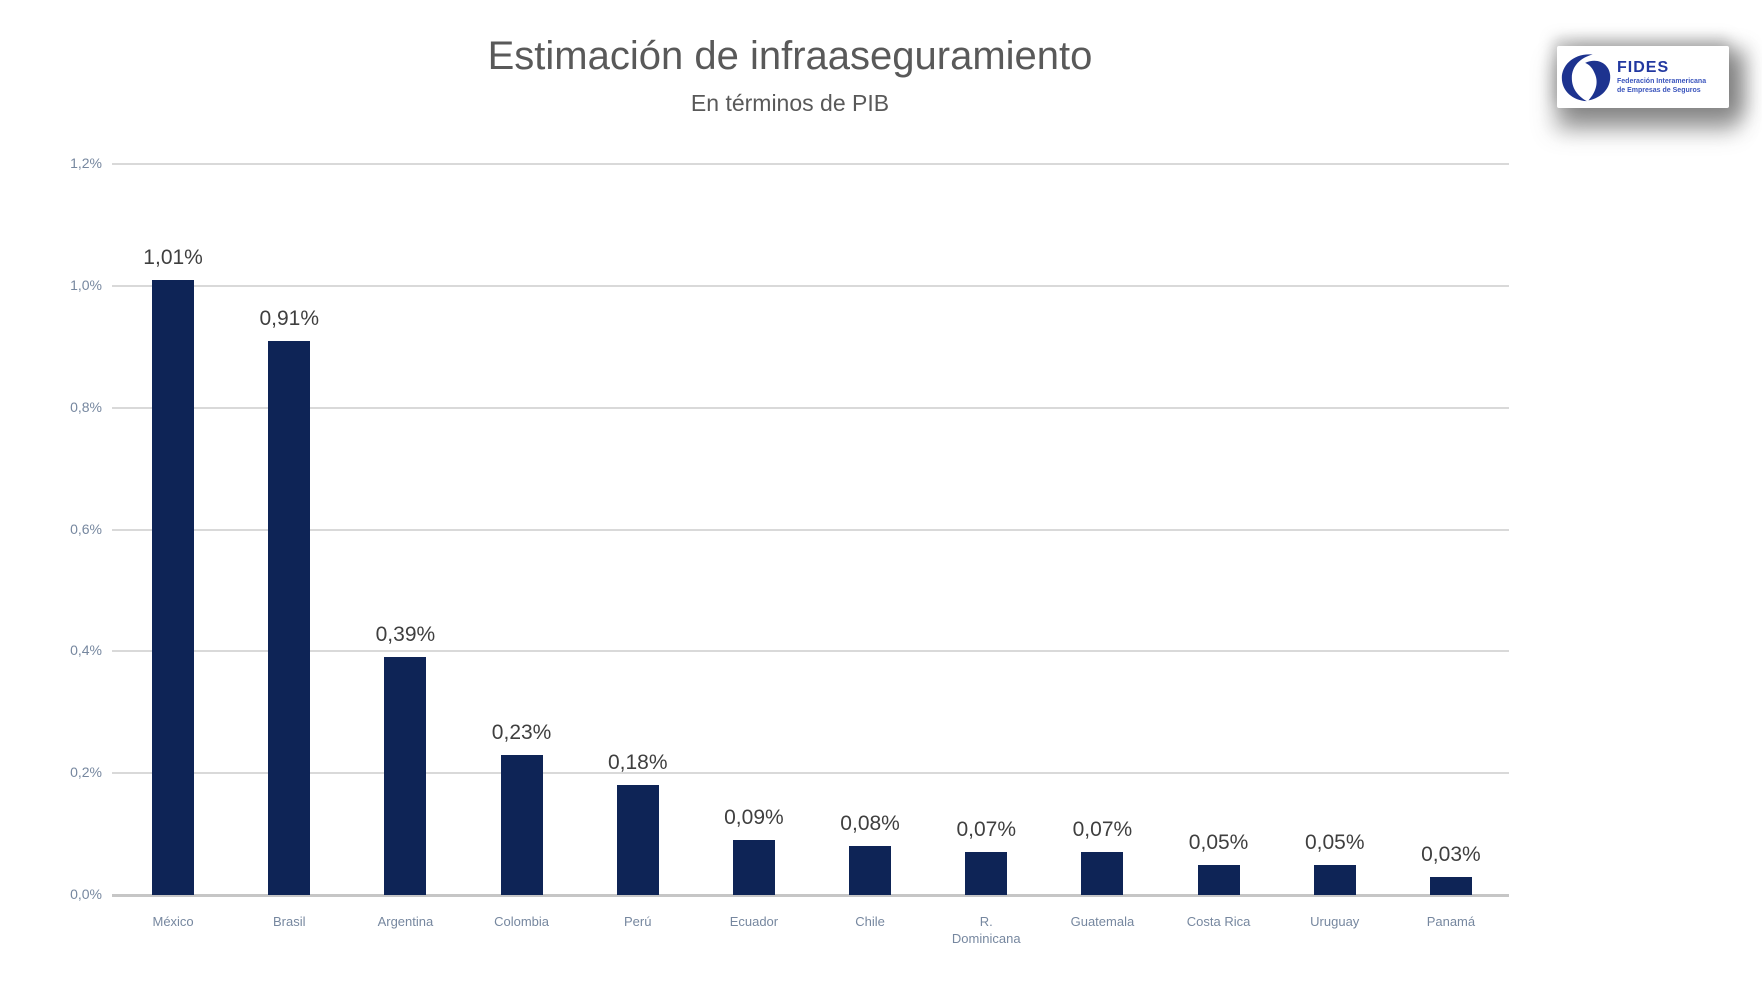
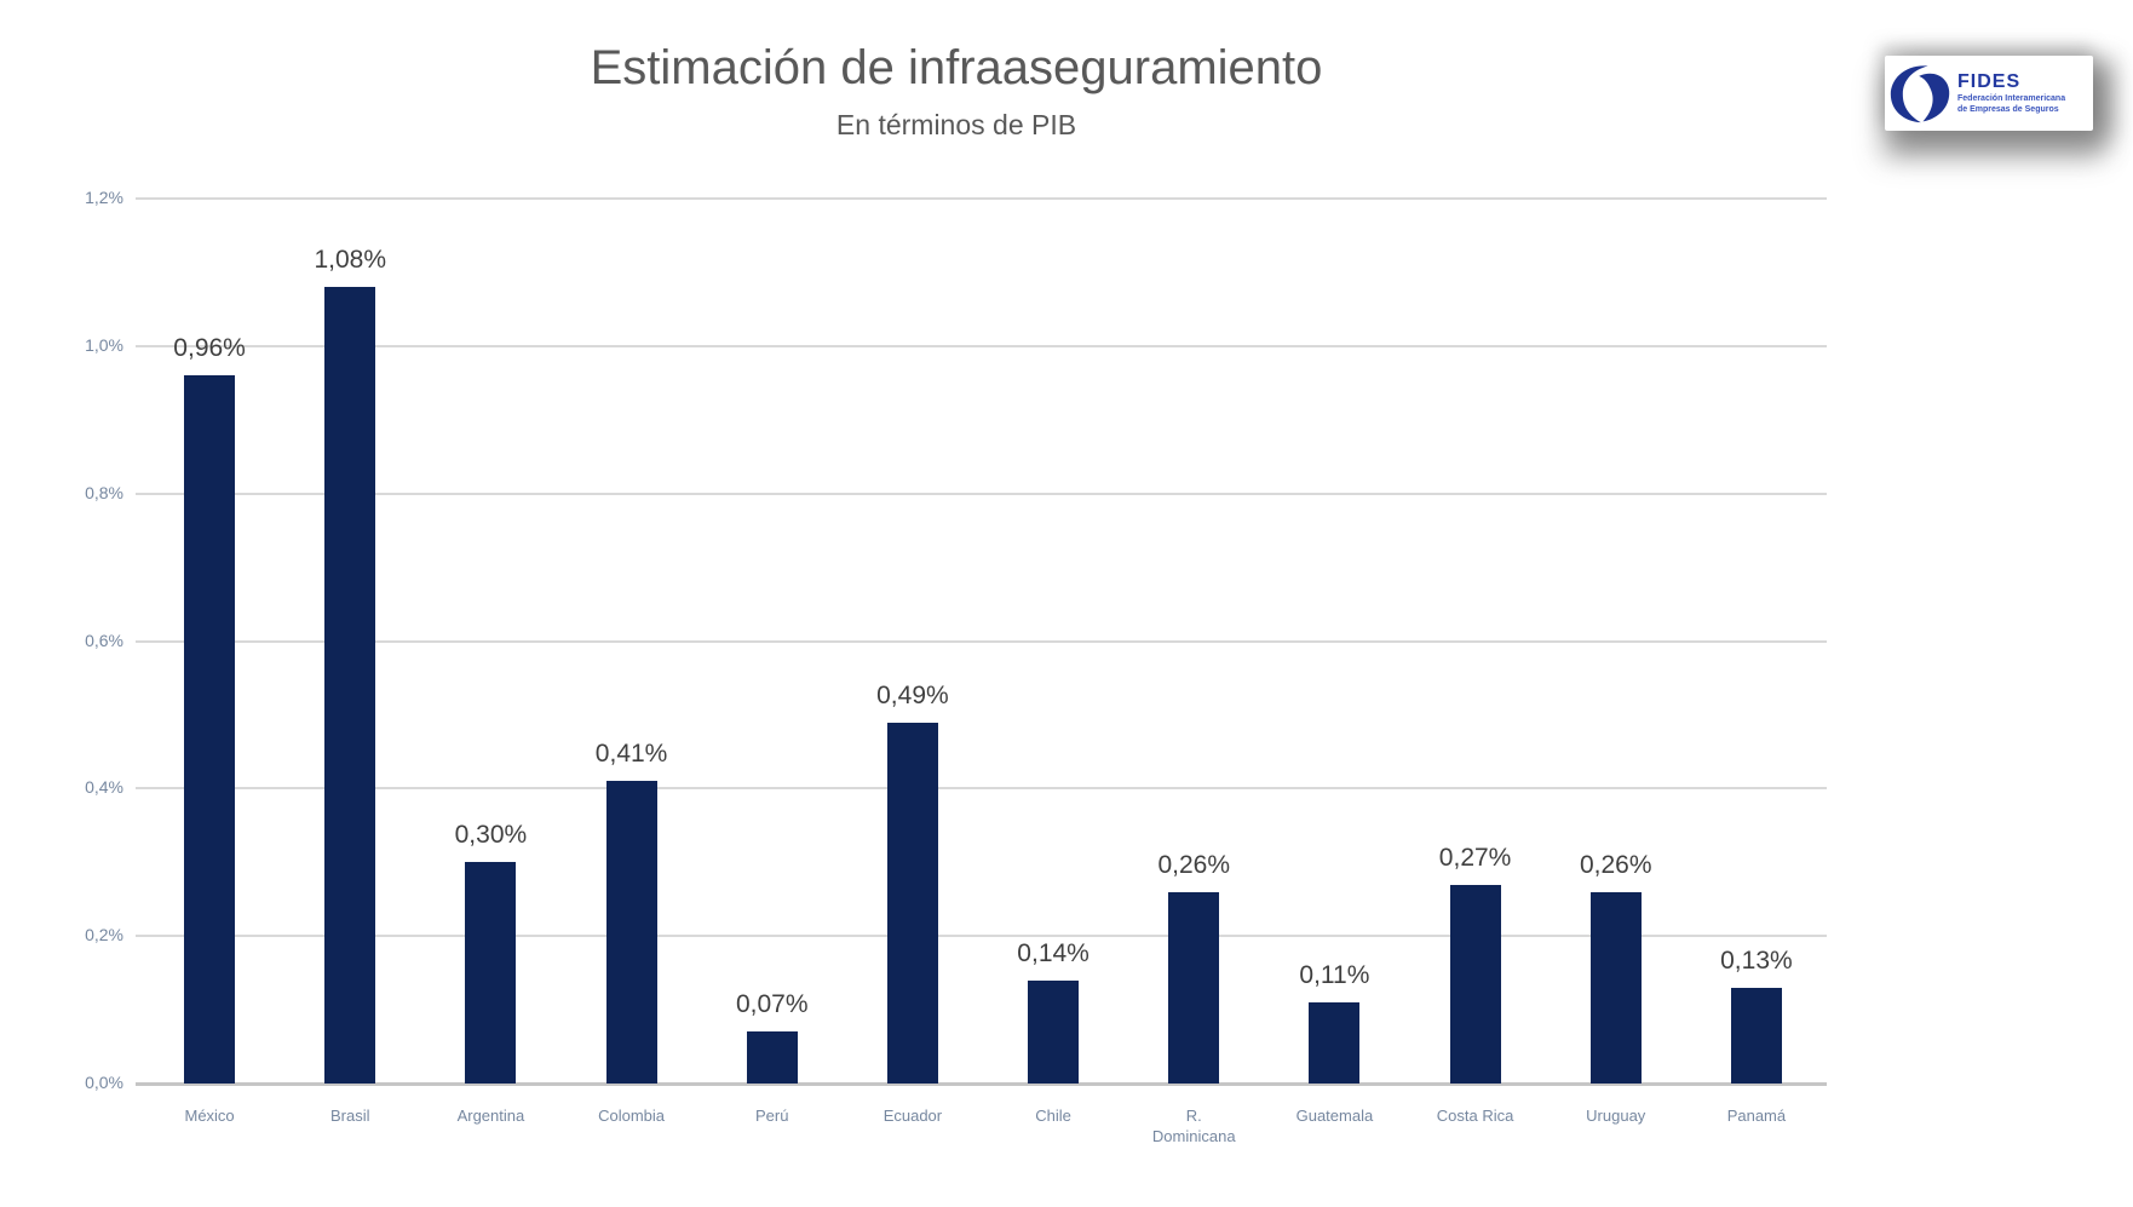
México: 1,01% -> 0,96%
Brasil: 0,91% -> 1,08%
Argentina: 0,39% -> 0,30%
Colombia: 0,23% -> 0,41%
Perú: 0,18% -> 0,07%
Ecuador: 0,09% -> 0,49%
Chile: 0,08% -> 0,14%
R. Dominicana: 0,07% -> 0,26%
Guatemala: 0,07% -> 0,11%
Costa Rica: 0,05% -> 0,27%
Uruguay: 0,05% -> 0,26%
Panamá: 0,03% -> 0,13%
